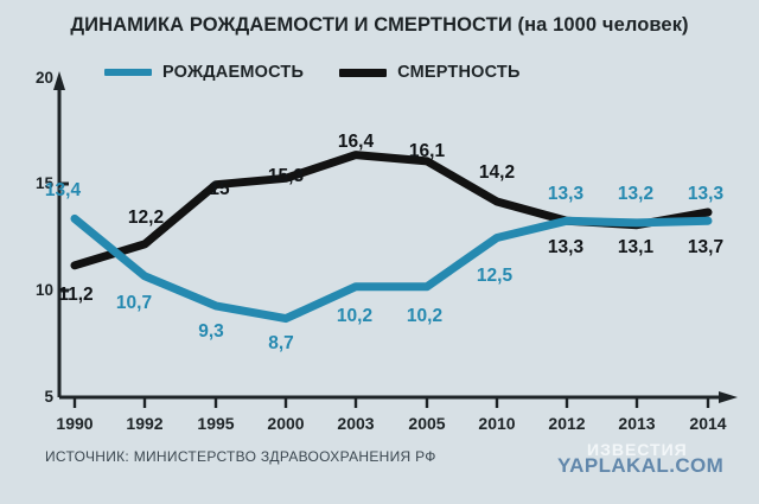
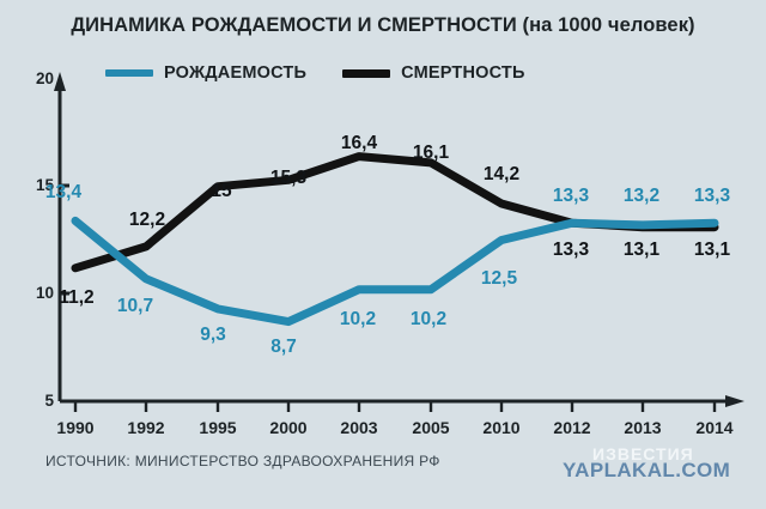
СМЕРТНОСТЬ/2014: 13,7 -> 13,1
